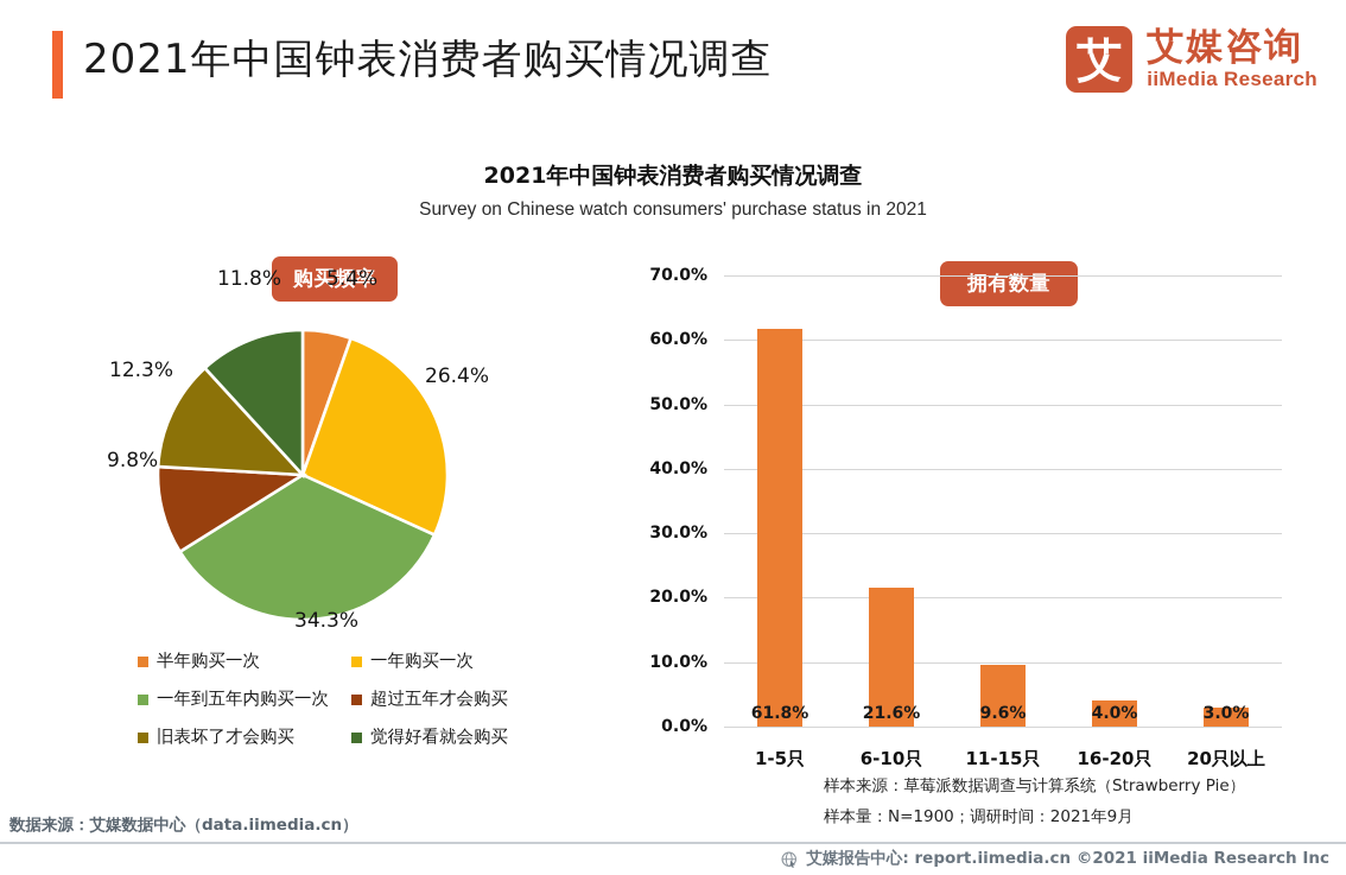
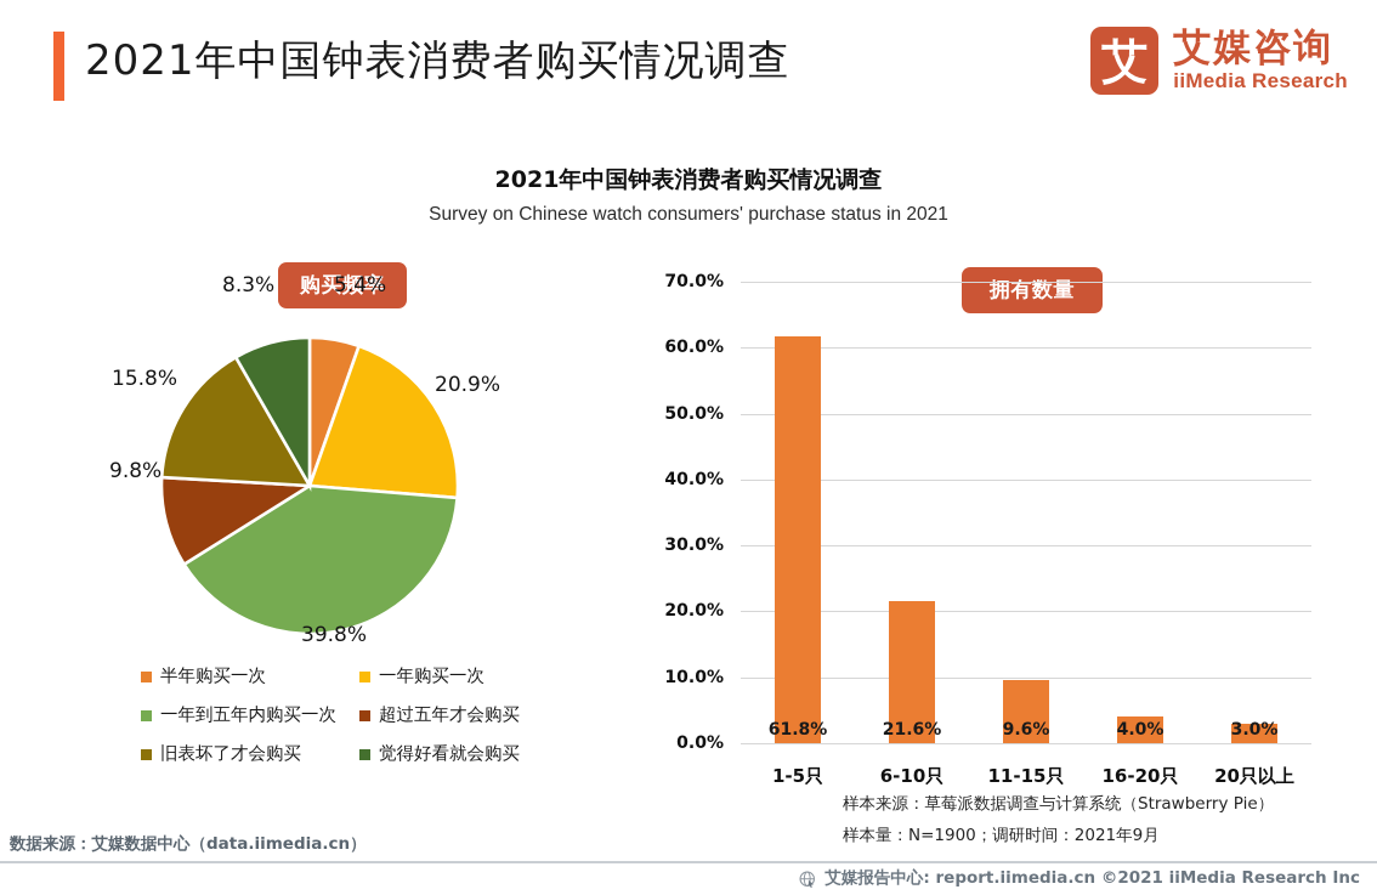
购买频率/一年购买一次: 26.4% -> 20.9%
购买频率/一年到五年内购买一次: 34.3% -> 39.8%
购买频率/旧表坏了才会购买: 12.3% -> 15.8%
购买频率/觉得好看就会购买: 11.8% -> 8.3%
